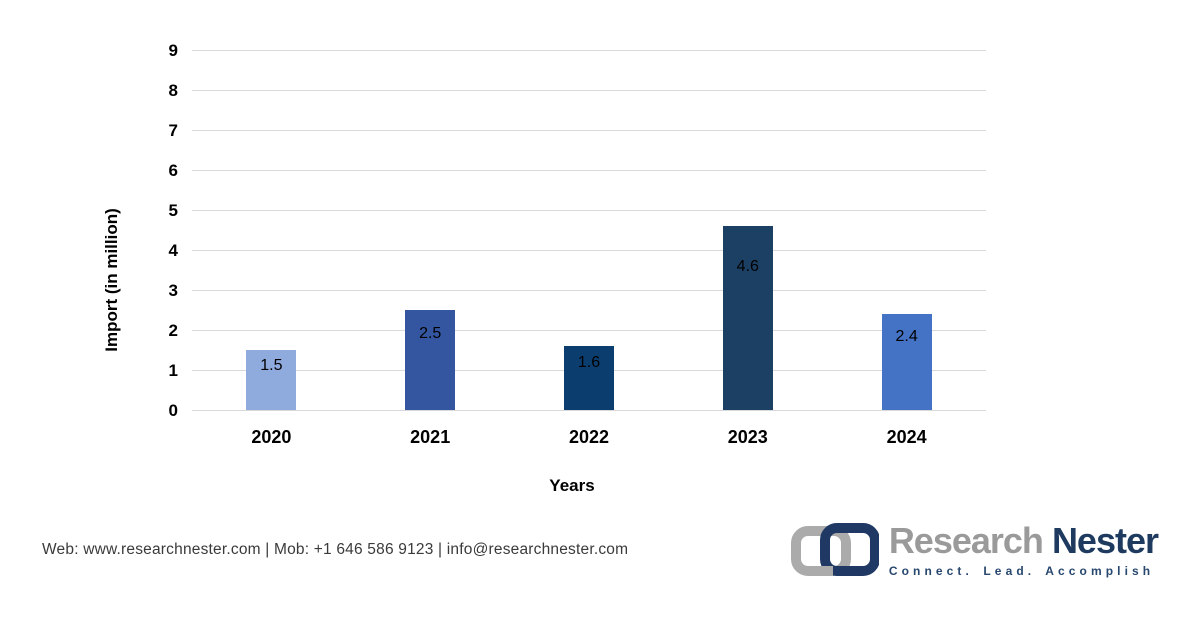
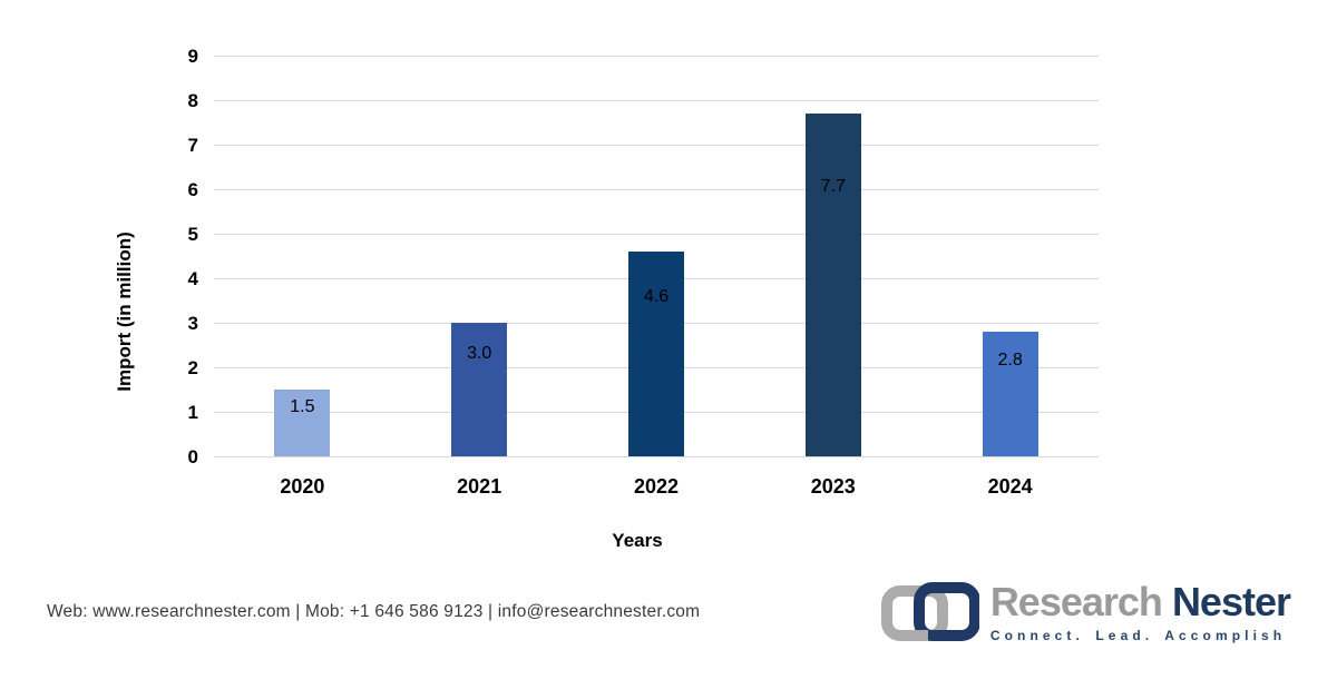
2021: 2.5 -> 3.0
2022: 1.6 -> 4.6
2023: 4.6 -> 7.7
2024: 2.4 -> 2.8
